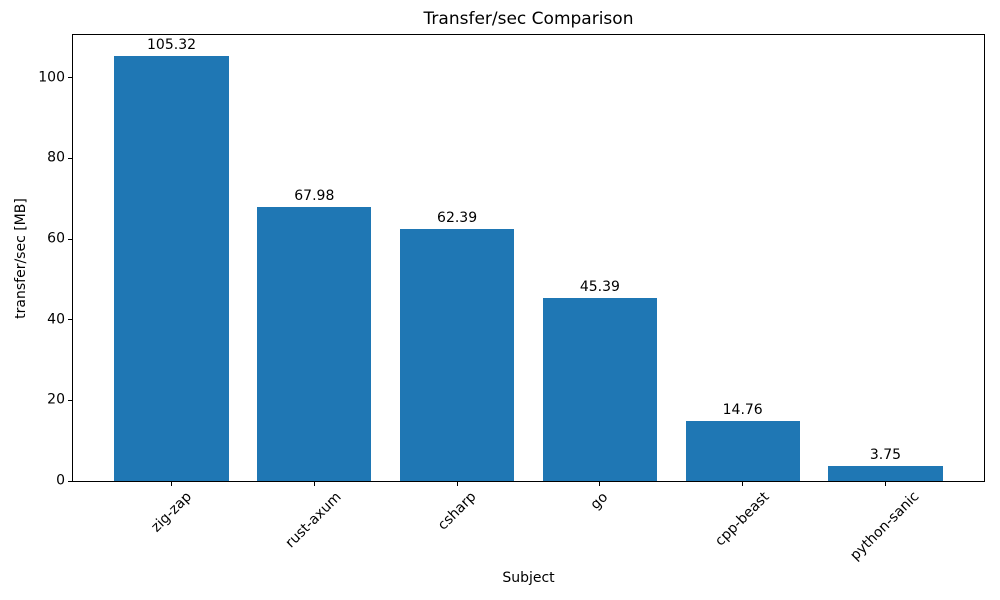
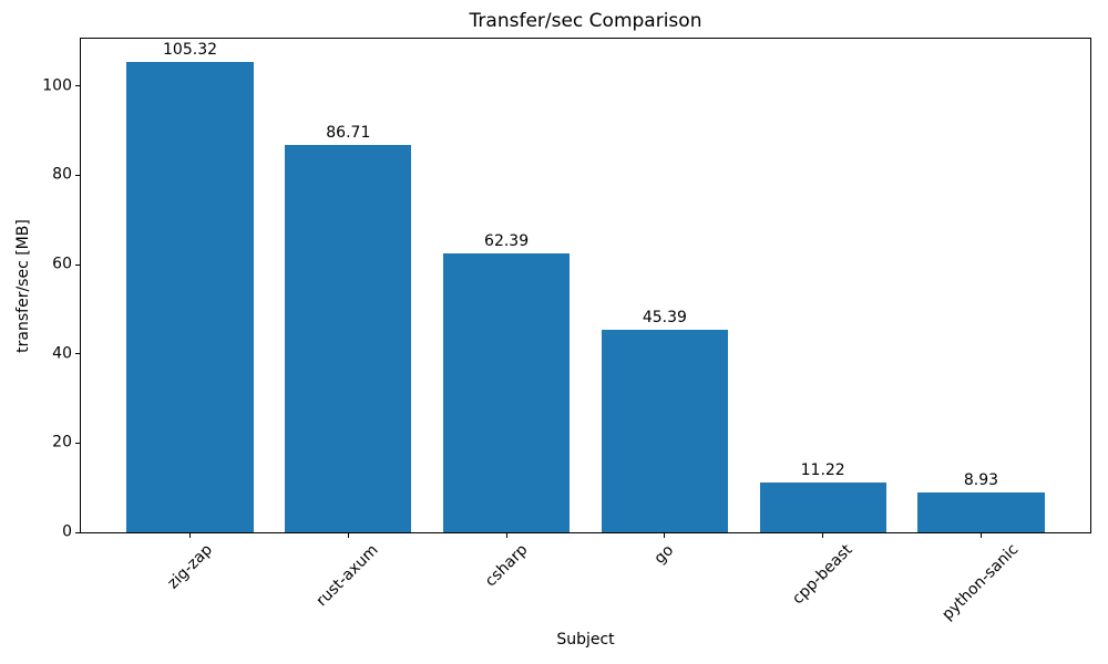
rust-axum: 67.98 -> 86.71
cpp-beast: 14.76 -> 11.22
python-sanic: 3.75 -> 8.93
